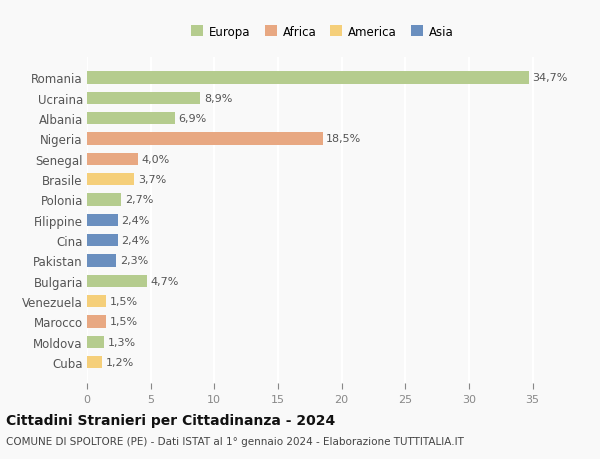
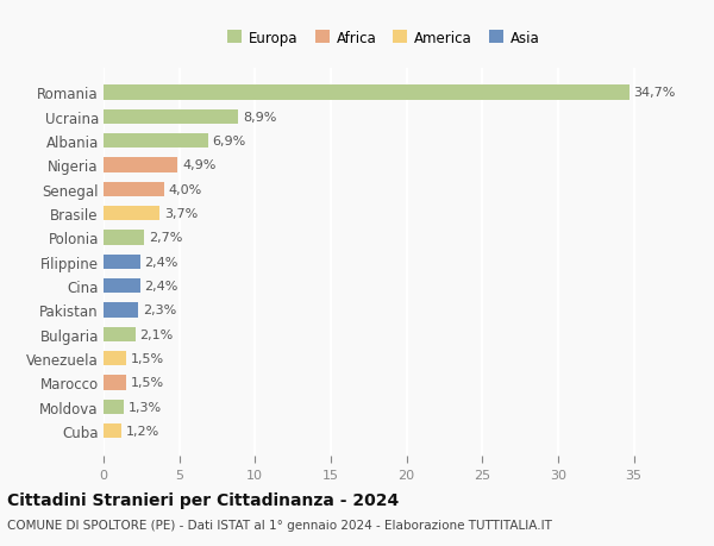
Nigeria: 18,5% -> 4,9%
Bulgaria: 4,7% -> 2,1%
